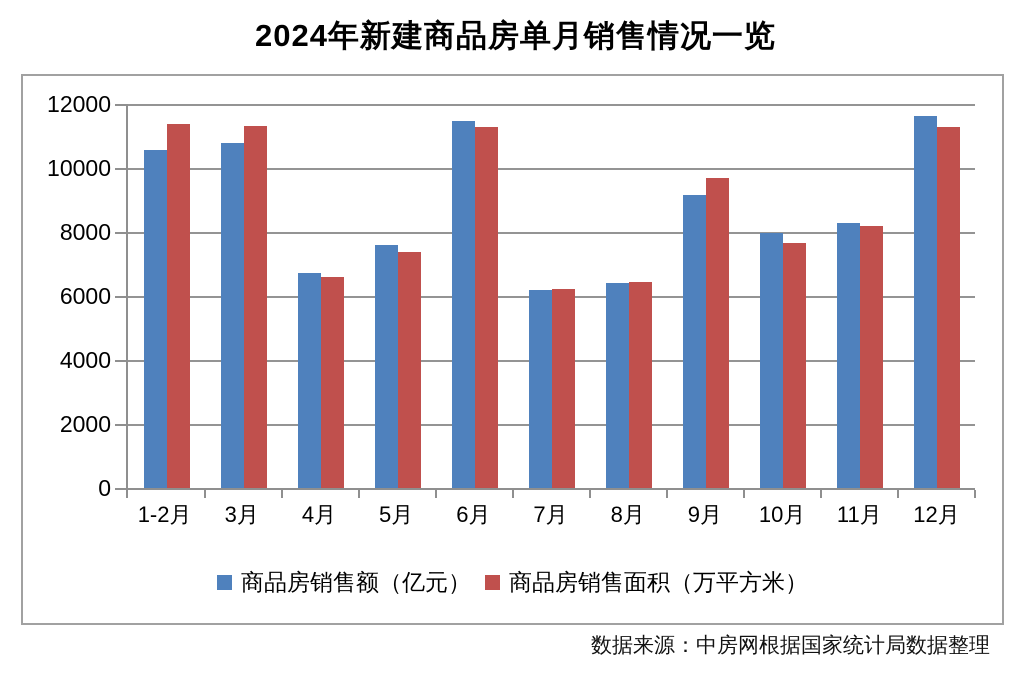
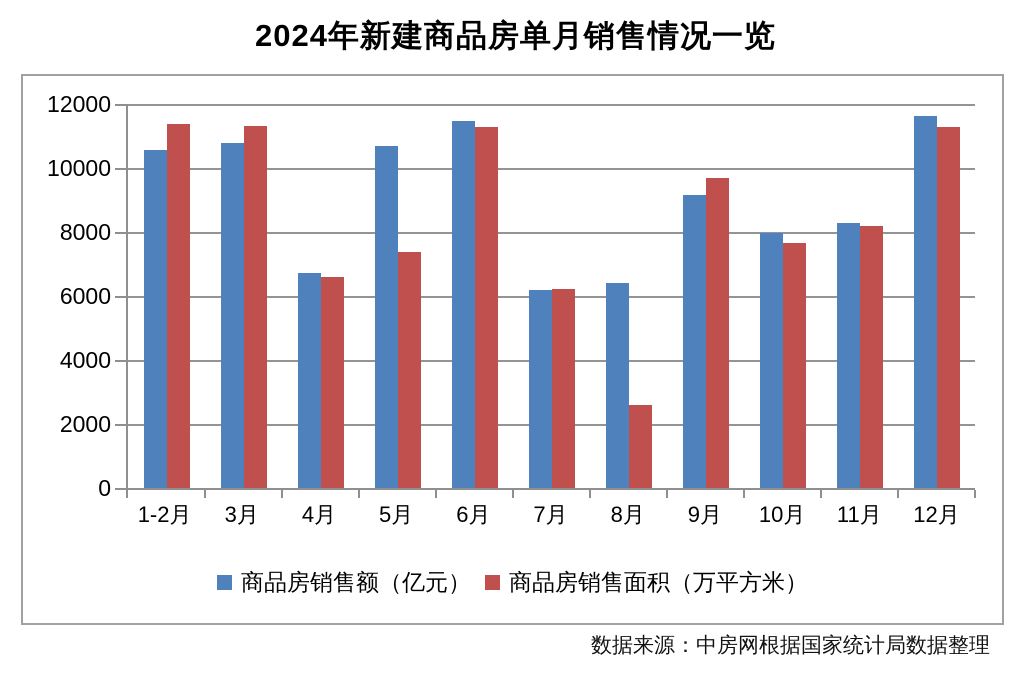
商品房销售额（亿元）/5月: 7600 -> 10700
商品房销售面积（万平方米）/8月: 6500 -> 2600
